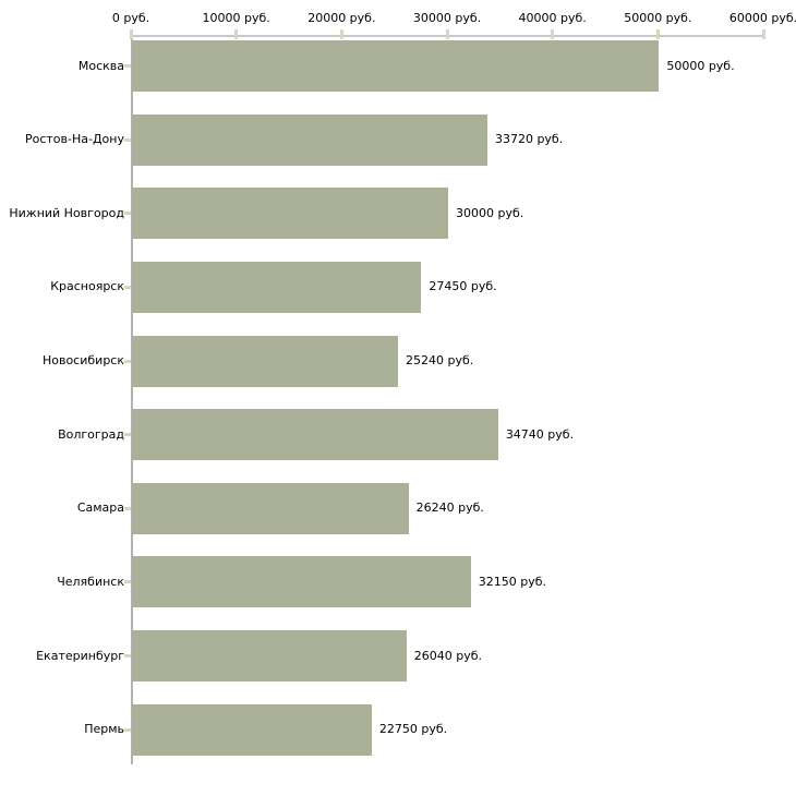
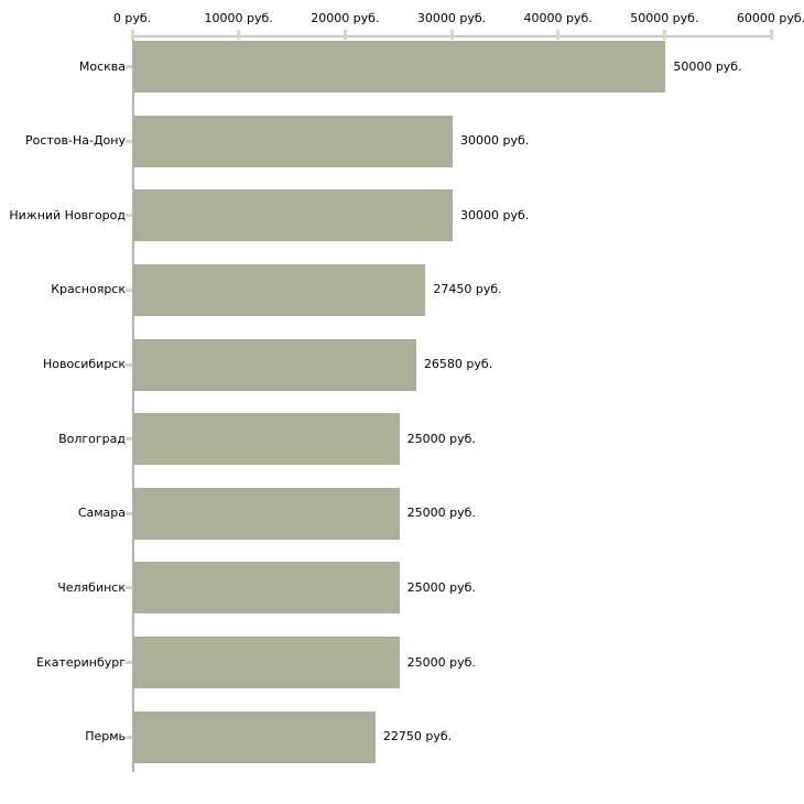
Ростов-На-Дону: 33720 -> 30000
Новосибирск: 25240 -> 26580
Волгоград: 34740 -> 25000
Самара: 26240 -> 25000
Челябинск: 32150 -> 25000
Екатеринбург: 26040 -> 25000
